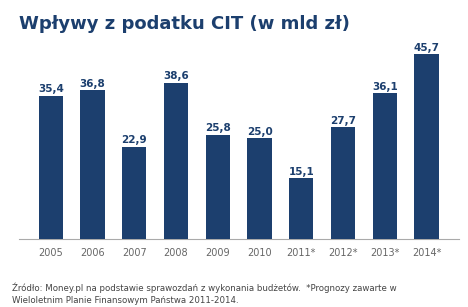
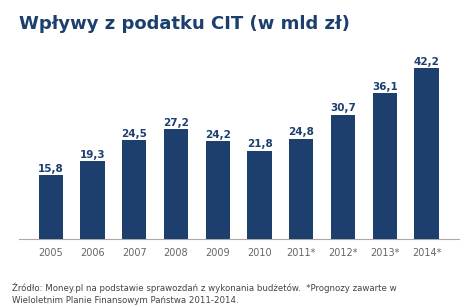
2005: 35,4 -> 15,8
2006: 36,8 -> 19,3
2007: 22,9 -> 24,5
2008: 38,6 -> 27,2
2009: 25,8 -> 24,2
2010: 25,0 -> 21,8
2011*: 15,1 -> 24,8
2012*: 27,7 -> 30,7
2014*: 45,7 -> 42,2
